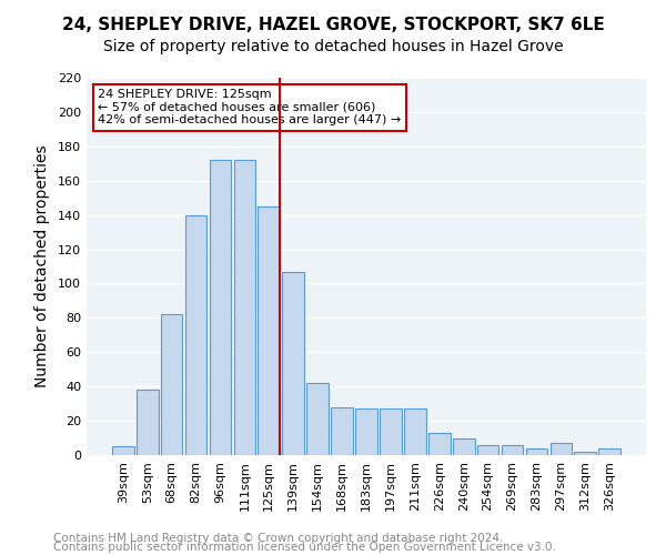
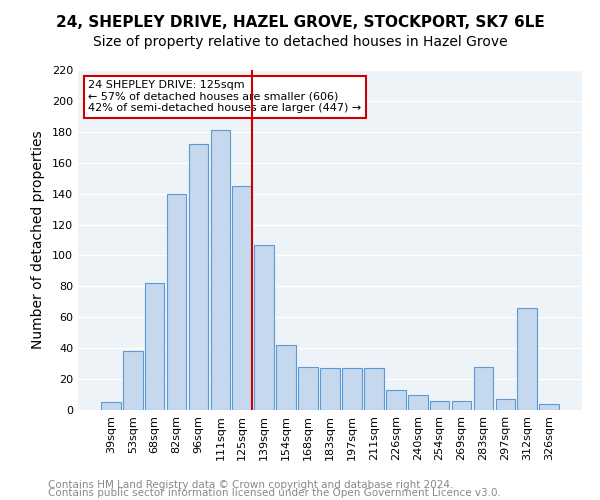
111sqm: 172 -> 181
283sqm: 4 -> 28
312sqm: 2 -> 66
